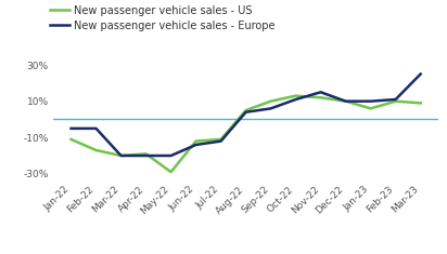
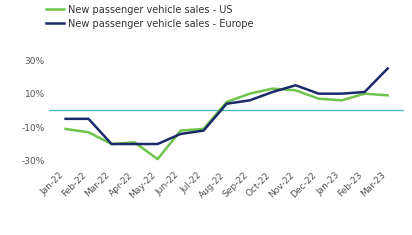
New passenger vehicle sales - US/Feb-22: -17% -> -13%
New passenger vehicle sales - US/Dec-22: 10% -> 7%
